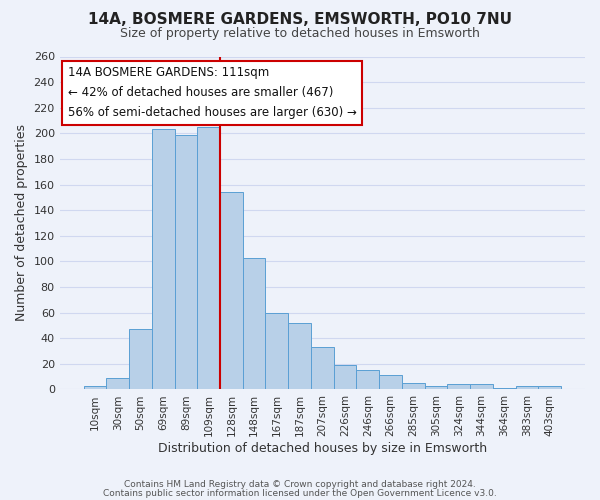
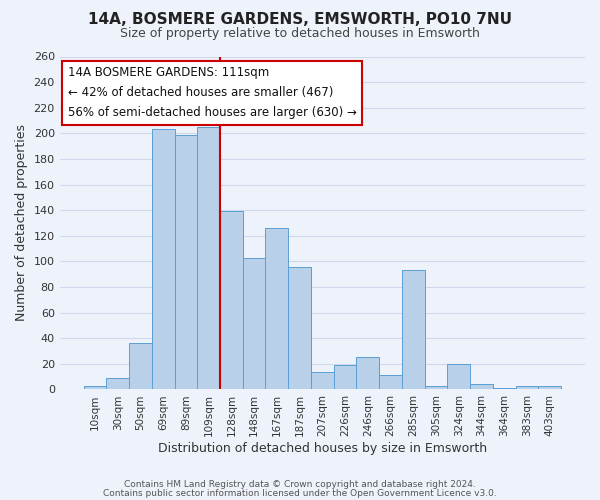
50sqm: 47 -> 36
128sqm: 154 -> 139
167sqm: 60 -> 126
187sqm: 52 -> 96
207sqm: 33 -> 14
246sqm: 15 -> 25
285sqm: 5 -> 93
324sqm: 4 -> 20
